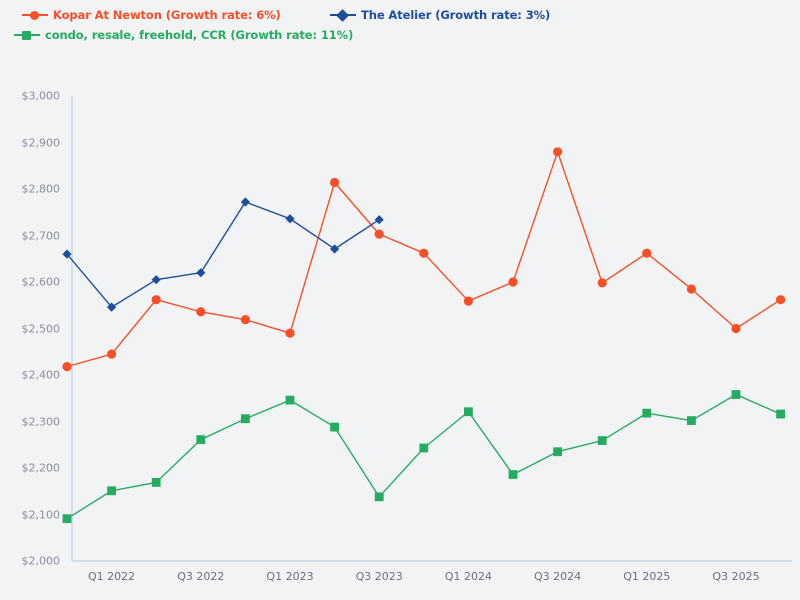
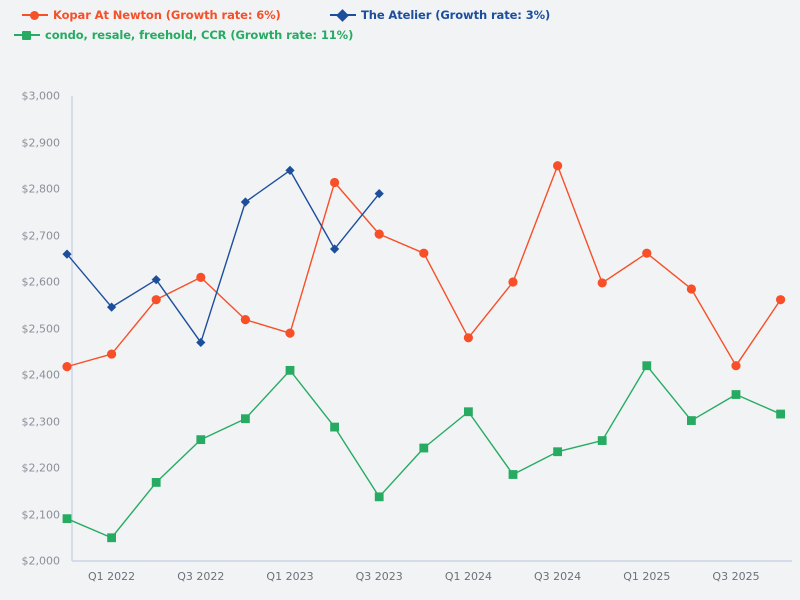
condo, resale, freehold, CCR (Growth rate: 11%)/Q1 2022: $2150 -> $2050
Kopar At Newton (Growth rate: 6%)/Q3 2022: $2540 -> $2610
The Atelier (Growth rate: 3%)/Q3 2022: $2620 -> $2470
The Atelier (Growth rate: 3%)/Q1 2023: $2740 -> $2840
condo, resale, freehold, CCR (Growth rate: 11%)/Q1 2023: $2350 -> $2410
The Atelier (Growth rate: 3%)/Q3 2023: $2730 -> $2790
Kopar At Newton (Growth rate: 6%)/Q1 2024: $2560 -> $2480
Kopar At Newton (Growth rate: 6%)/Q3 2024: $2880 -> $2850
condo, resale, freehold, CCR (Growth rate: 11%)/Q1 2025: $2320 -> $2420
Kopar At Newton (Growth rate: 6%)/Q3 2025: $2500 -> $2420
